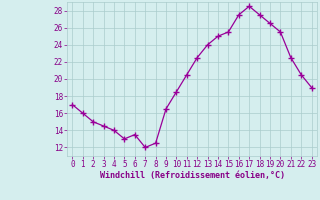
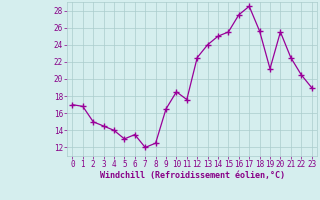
1: 16.0 -> 16.8
11: 20.5 -> 17.6
18: 27.5 -> 25.6
19: 26.5 -> 21.2
